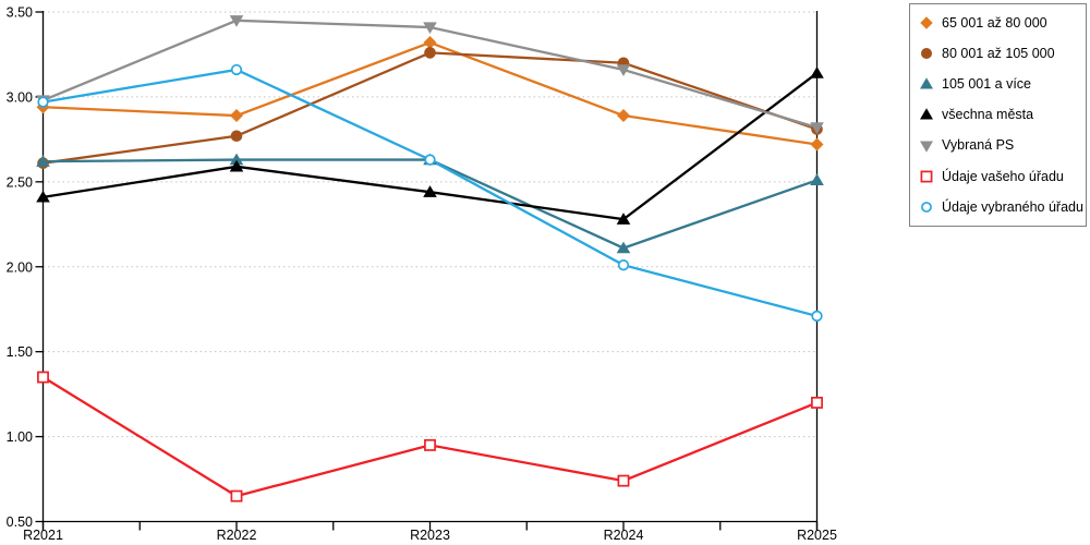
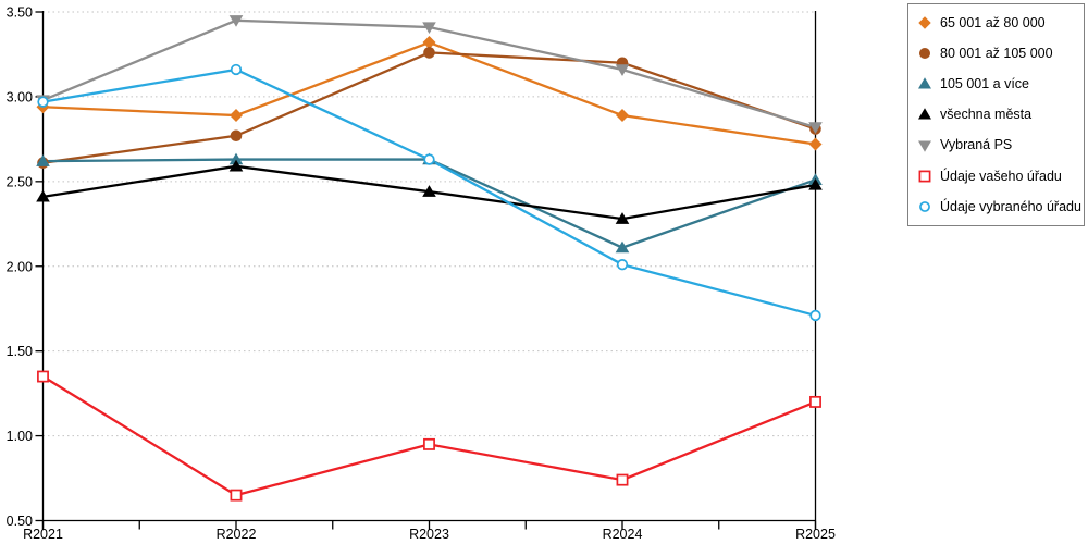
všechna města/R2025: 3.14 -> 2.48
